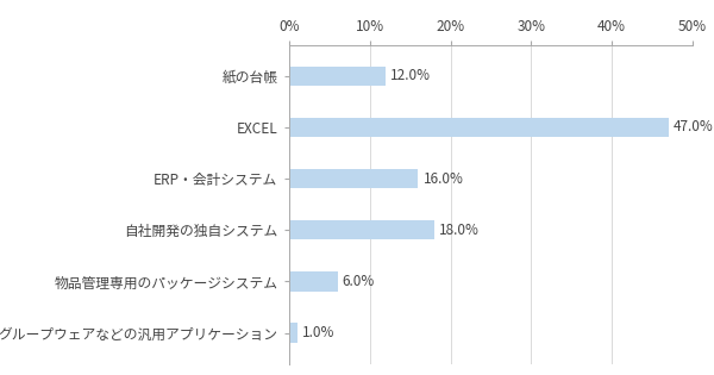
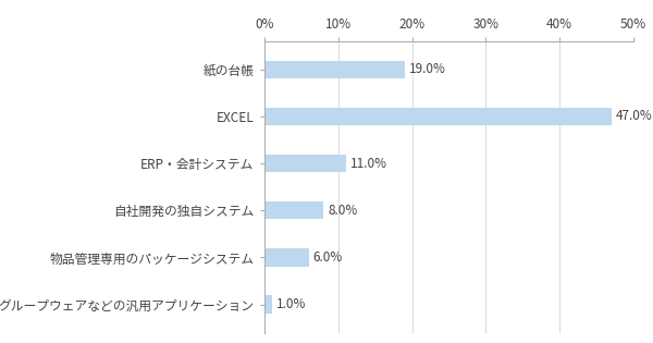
紙の台帳: 12.0% -> 19.0%
ERP・会計システム: 16.0% -> 11.0%
自社開発の独自システム: 18.0% -> 8.0%
